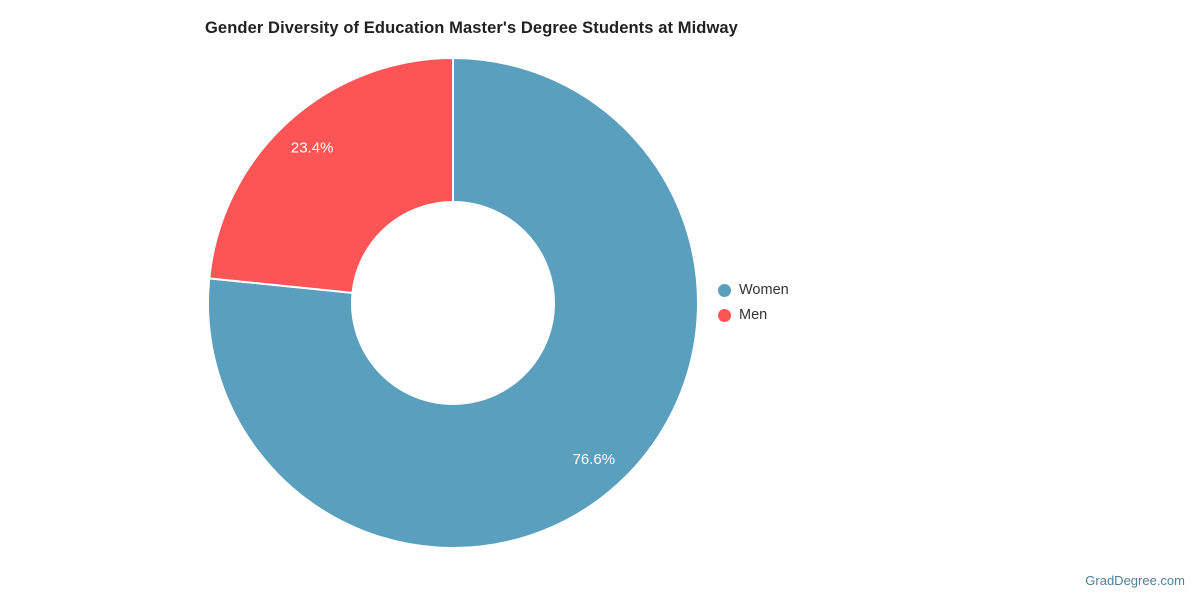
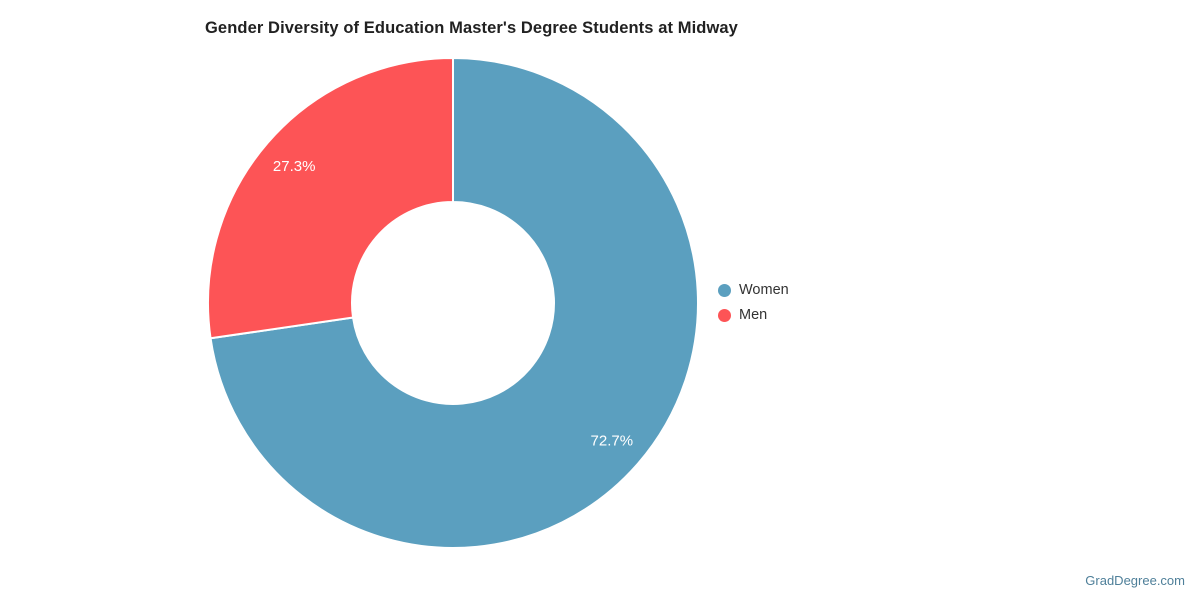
Women: 76.6% -> 72.7%
Men: 23.4% -> 27.3%
